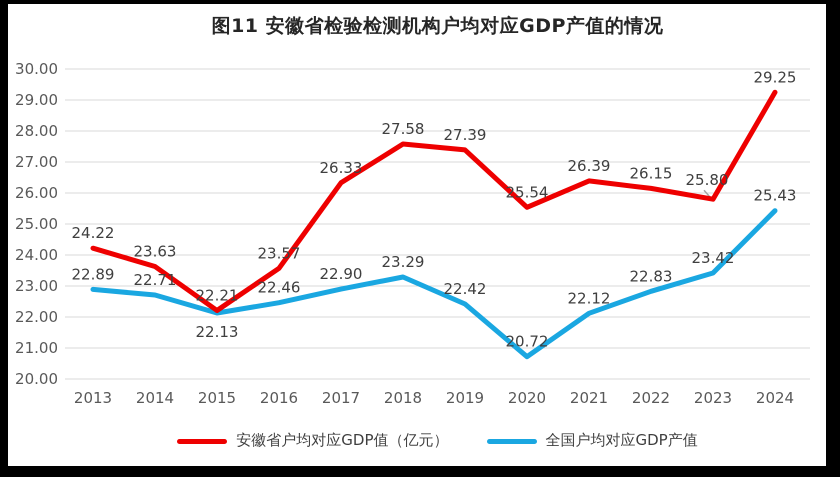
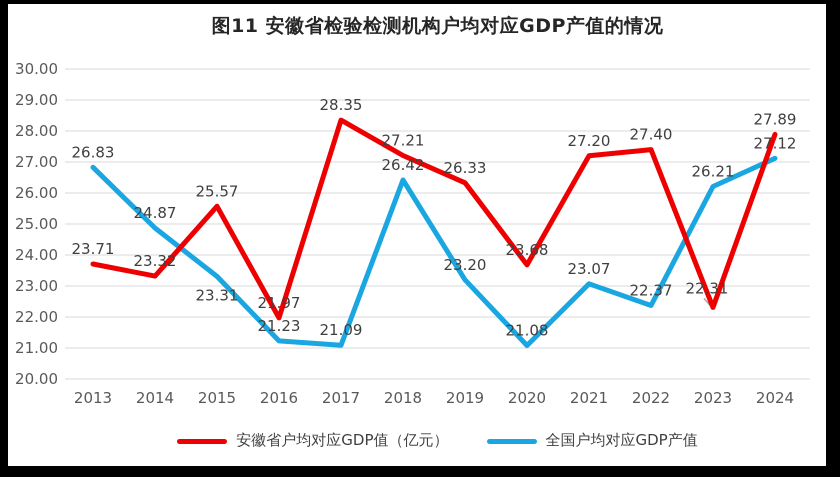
安徽省户均对应GDP值（亿元）/2013: 24.22 -> 23.71
全国户均对应GDP产值/2013: 22.89 -> 26.83
安徽省户均对应GDP值（亿元）/2014: 23.63 -> 23.32
全国户均对应GDP产值/2014: 22.71 -> 24.87
安徽省户均对应GDP值（亿元）/2015: 22.21 -> 25.57
全国户均对应GDP产值/2015: 22.13 -> 23.31
安徽省户均对应GDP值（亿元）/2016: 23.57 -> 21.97
全国户均对应GDP产值/2016: 22.46 -> 21.23
安徽省户均对应GDP值（亿元）/2017: 26.33 -> 28.35
全国户均对应GDP产值/2017: 22.90 -> 21.09
安徽省户均对应GDP值（亿元）/2018: 27.58 -> 27.21
全国户均对应GDP产值/2018: 23.29 -> 26.42
安徽省户均对应GDP值（亿元）/2019: 27.39 -> 26.33
全国户均对应GDP产值/2019: 22.42 -> 23.20
安徽省户均对应GDP值（亿元）/2020: 25.54 -> 23.68
全国户均对应GDP产值/2020: 20.72 -> 21.08
安徽省户均对应GDP值（亿元）/2021: 26.39 -> 27.20
全国户均对应GDP产值/2021: 22.12 -> 23.07
安徽省户均对应GDP值（亿元）/2022: 26.15 -> 27.40
全国户均对应GDP产值/2022: 22.83 -> 22.37
安徽省户均对应GDP值（亿元）/2023: 25.80 -> 22.31
全国户均对应GDP产值/2023: 23.42 -> 26.21
安徽省户均对应GDP值（亿元）/2024: 29.25 -> 27.89
全国户均对应GDP产值/2024: 25.43 -> 27.12
